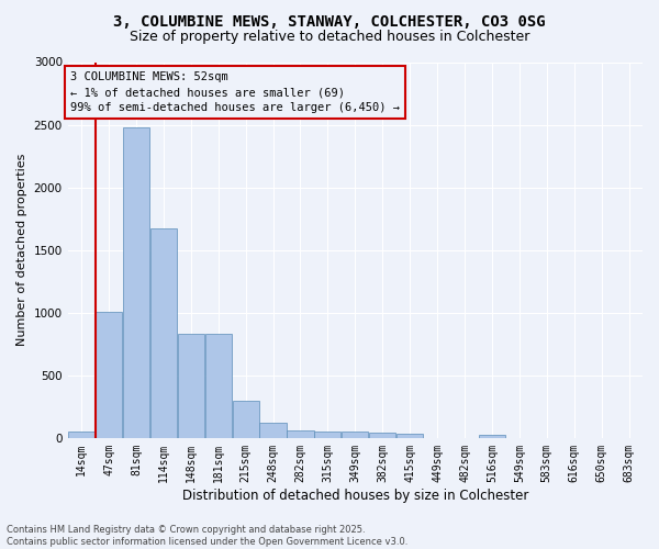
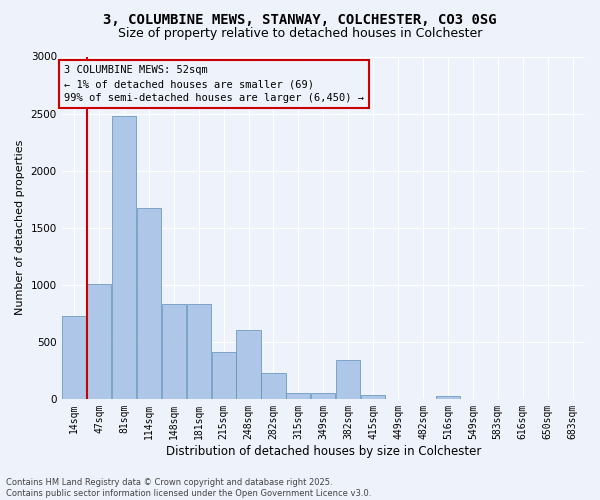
14sqm: 50 -> 730
215sqm: 300 -> 410
248sqm: 120 -> 600
282sqm: 60 -> 230
382sqm: 40 -> 340
